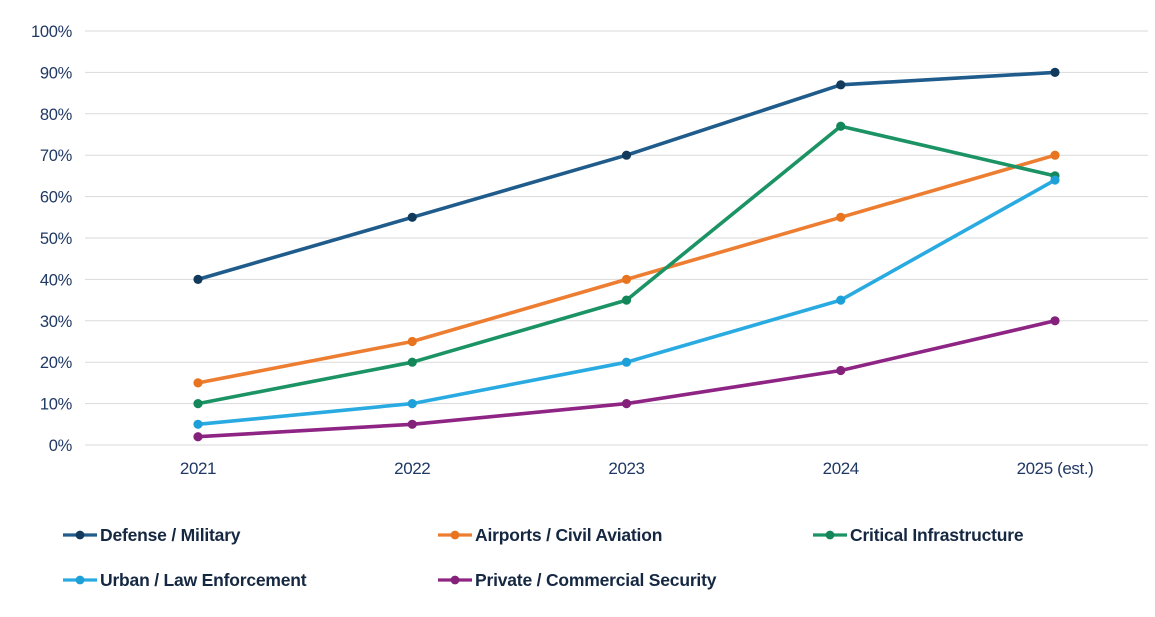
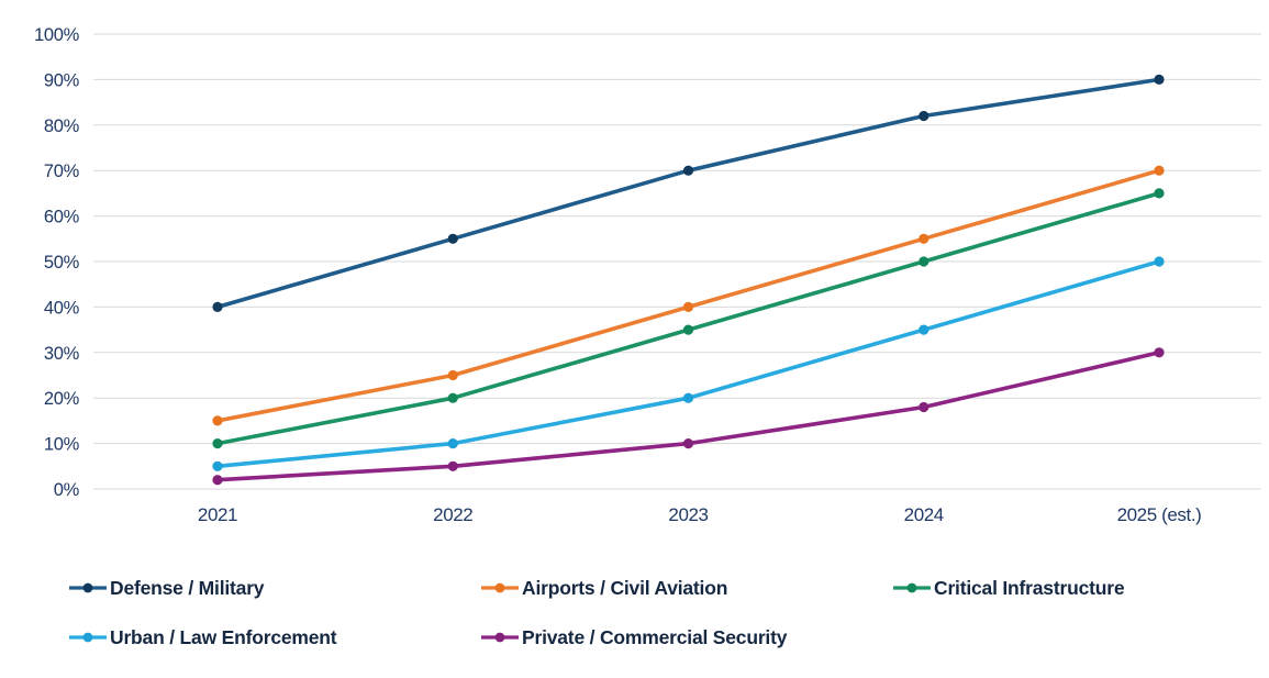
Defense / Military/2024: 87% -> 82%
Critical Infrastructure/2024: 77% -> 50%
Urban / Law Enforcement/2025 (est.): 64% -> 50%
